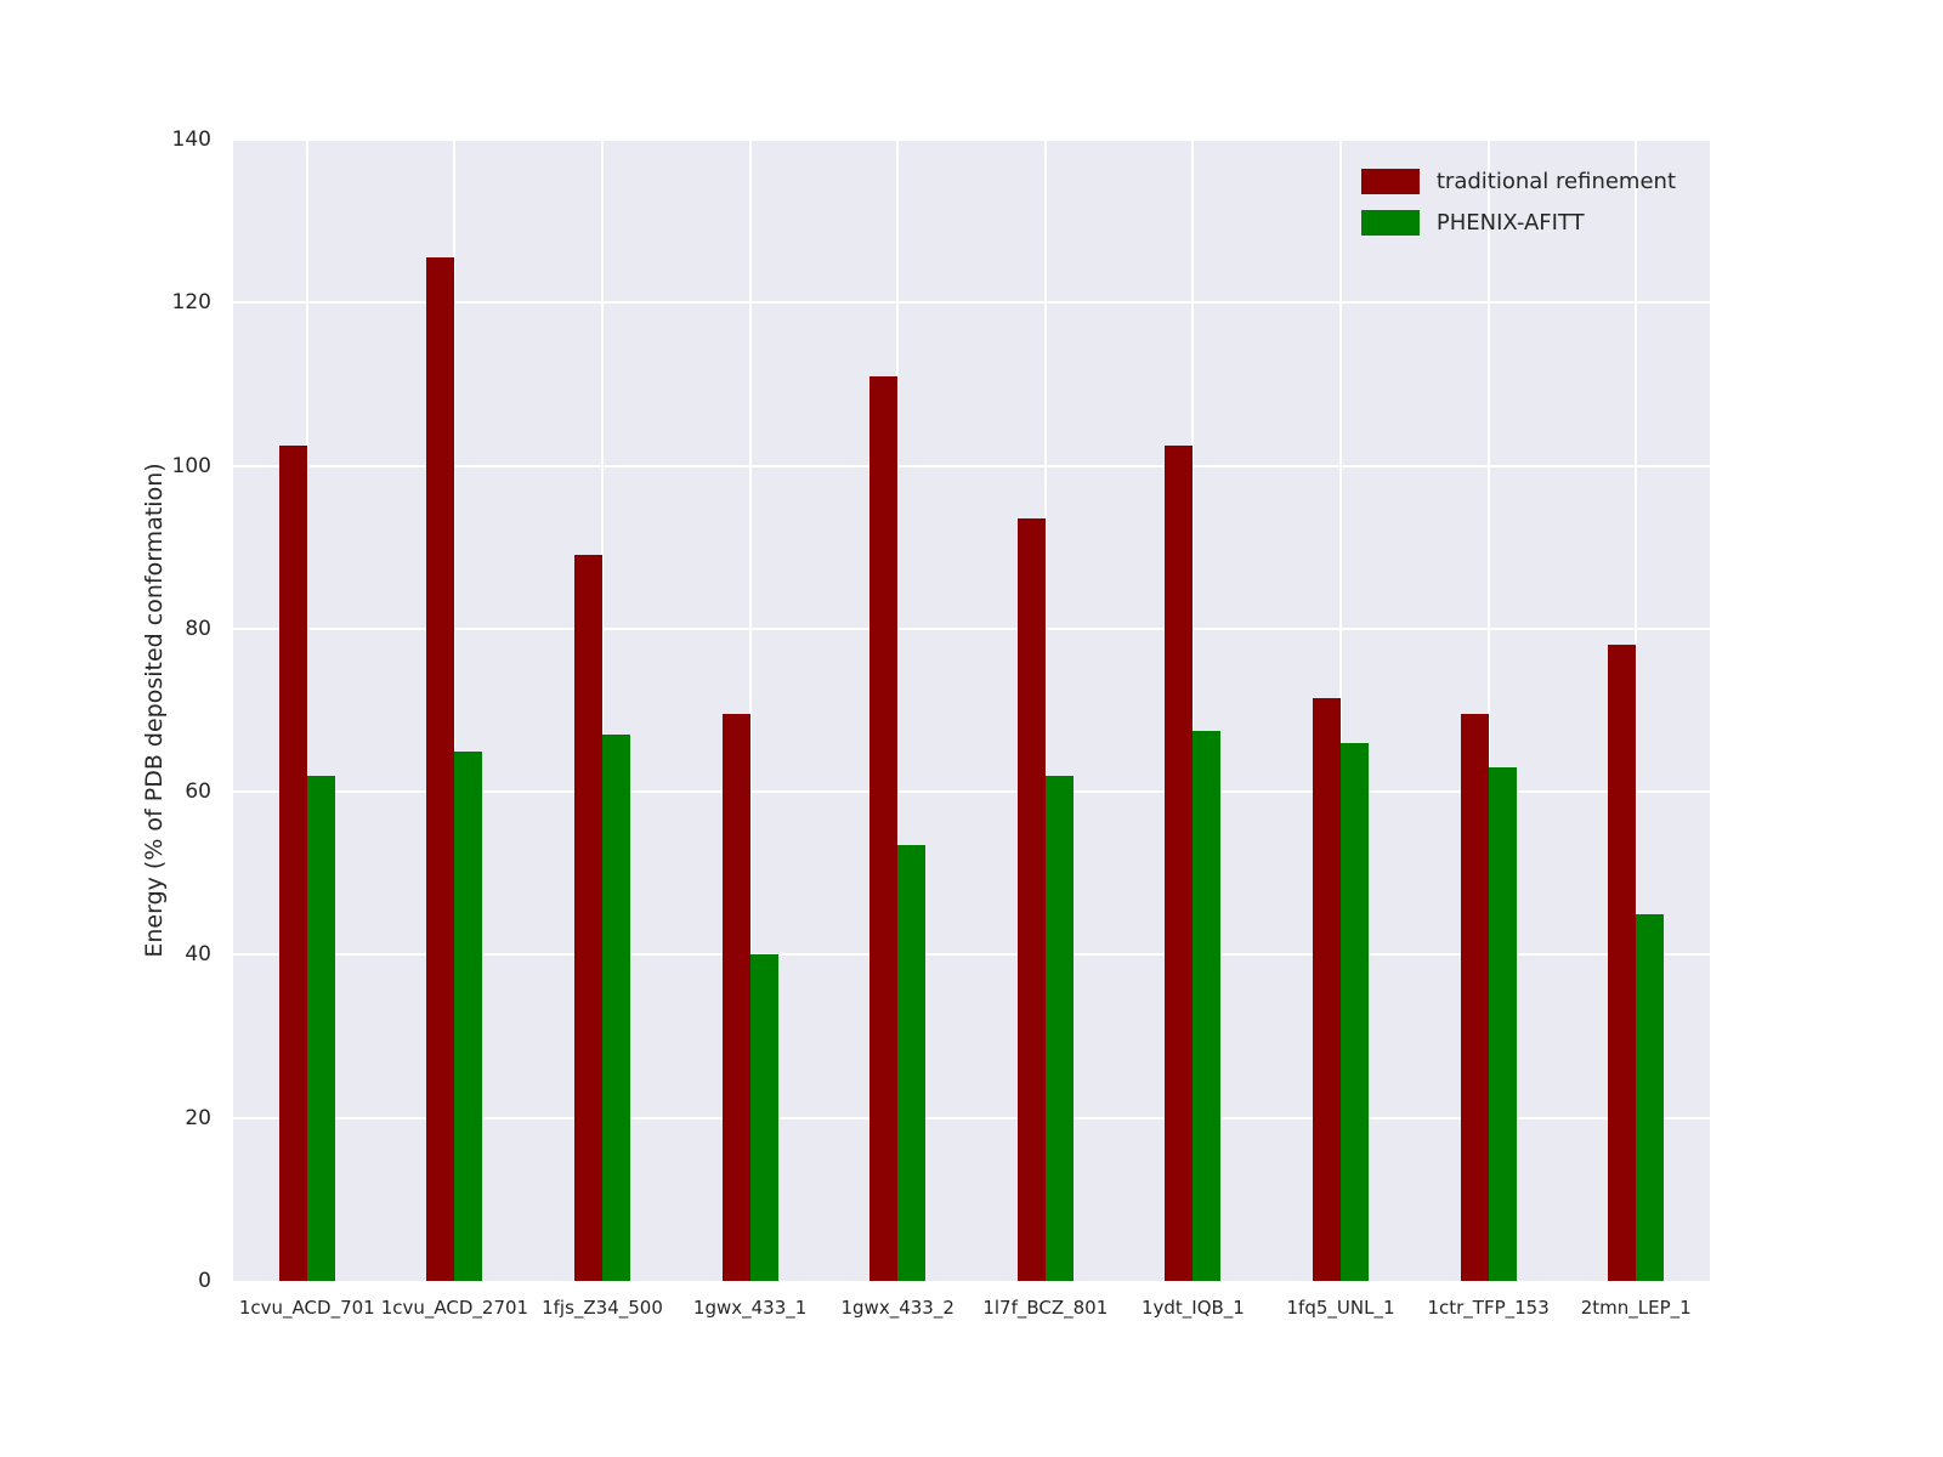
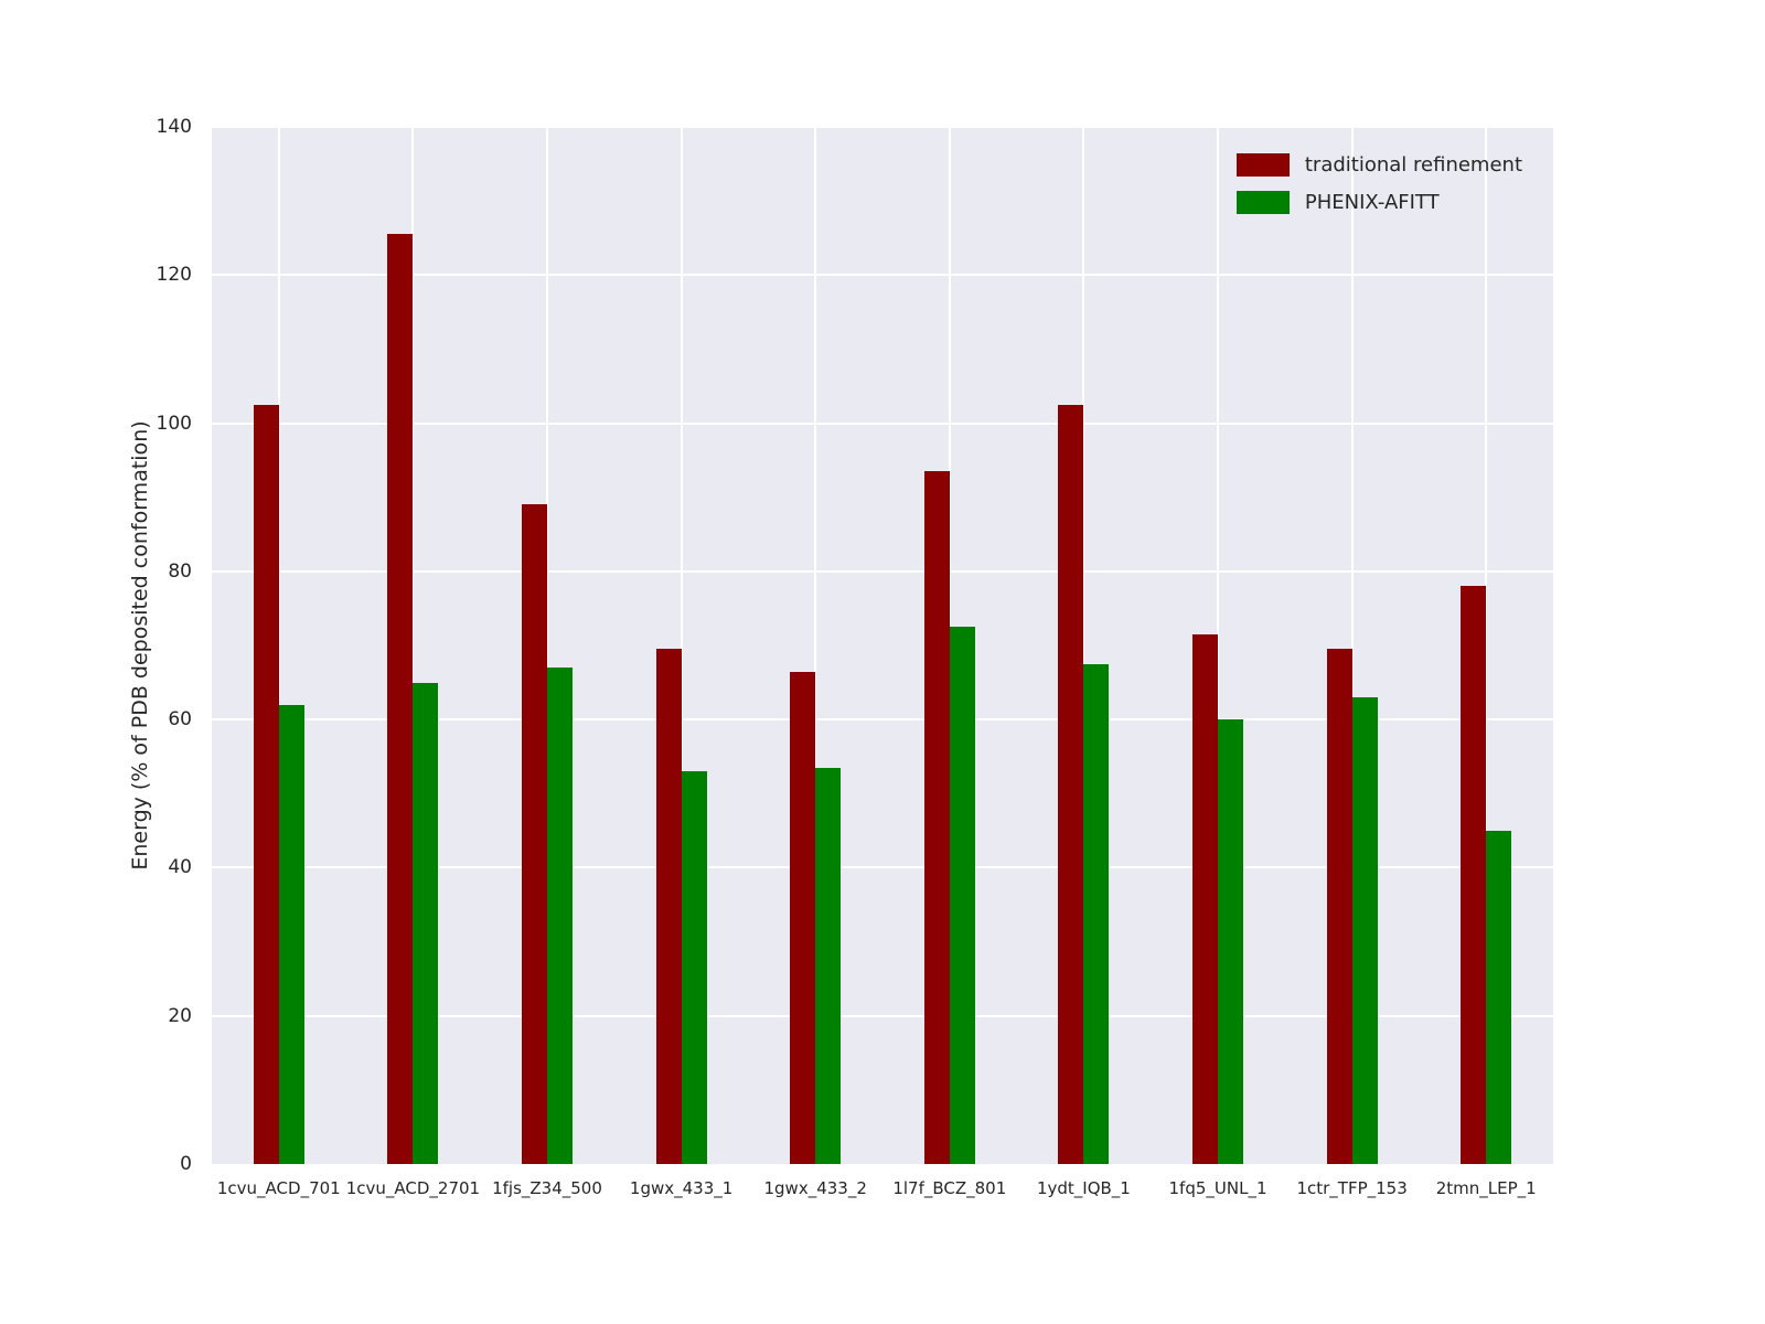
PHENIX-AFITT/1gwx_433_1: 40 -> 53
traditional refinement/1gwx_433_2: 111 -> 66
PHENIX-AFITT/1l7f_BCZ_801: 62 -> 72
PHENIX-AFITT/1fq5_UNL_1: 66 -> 60
